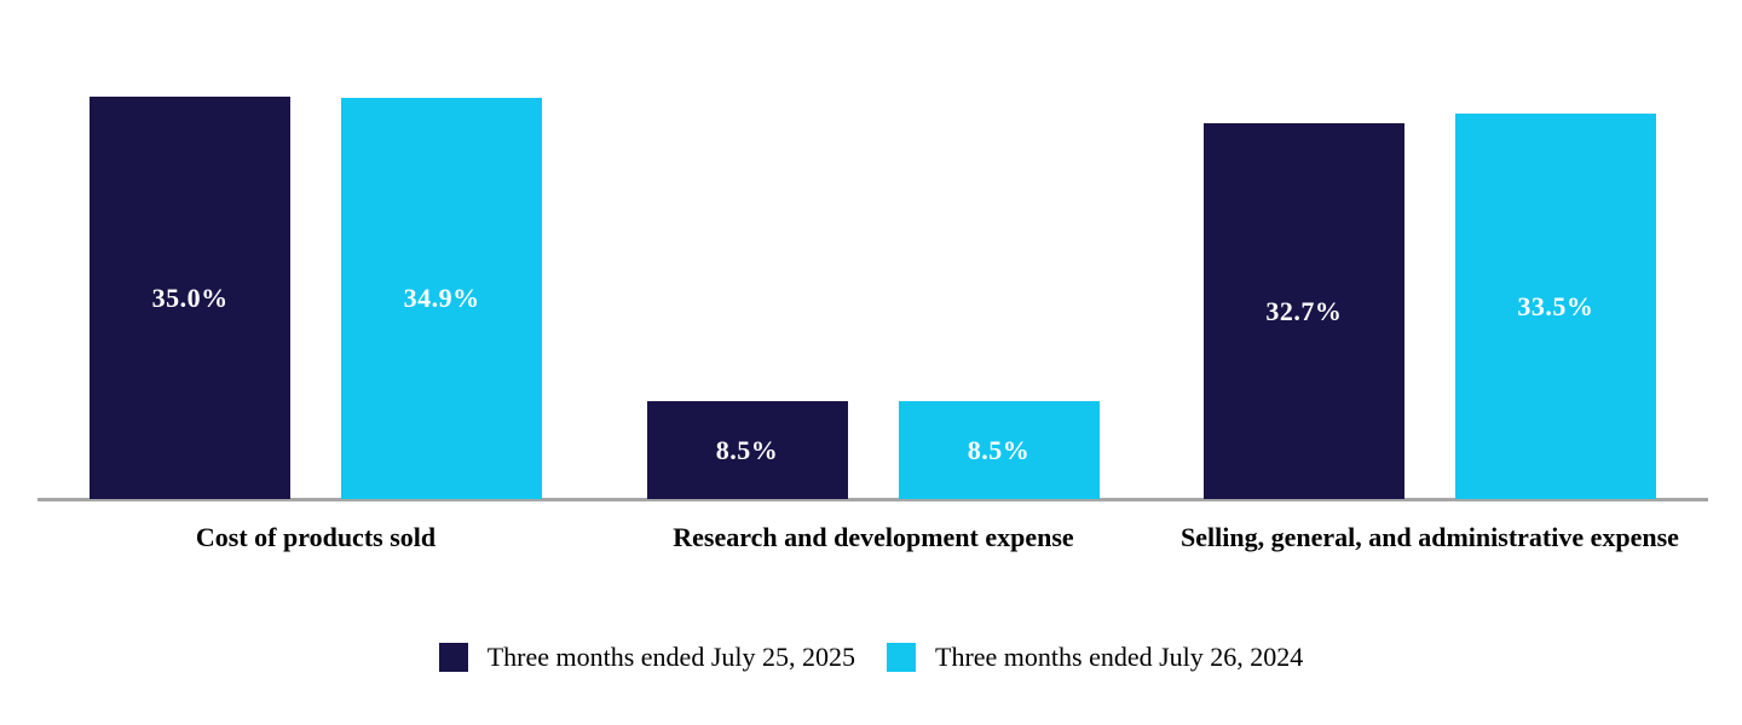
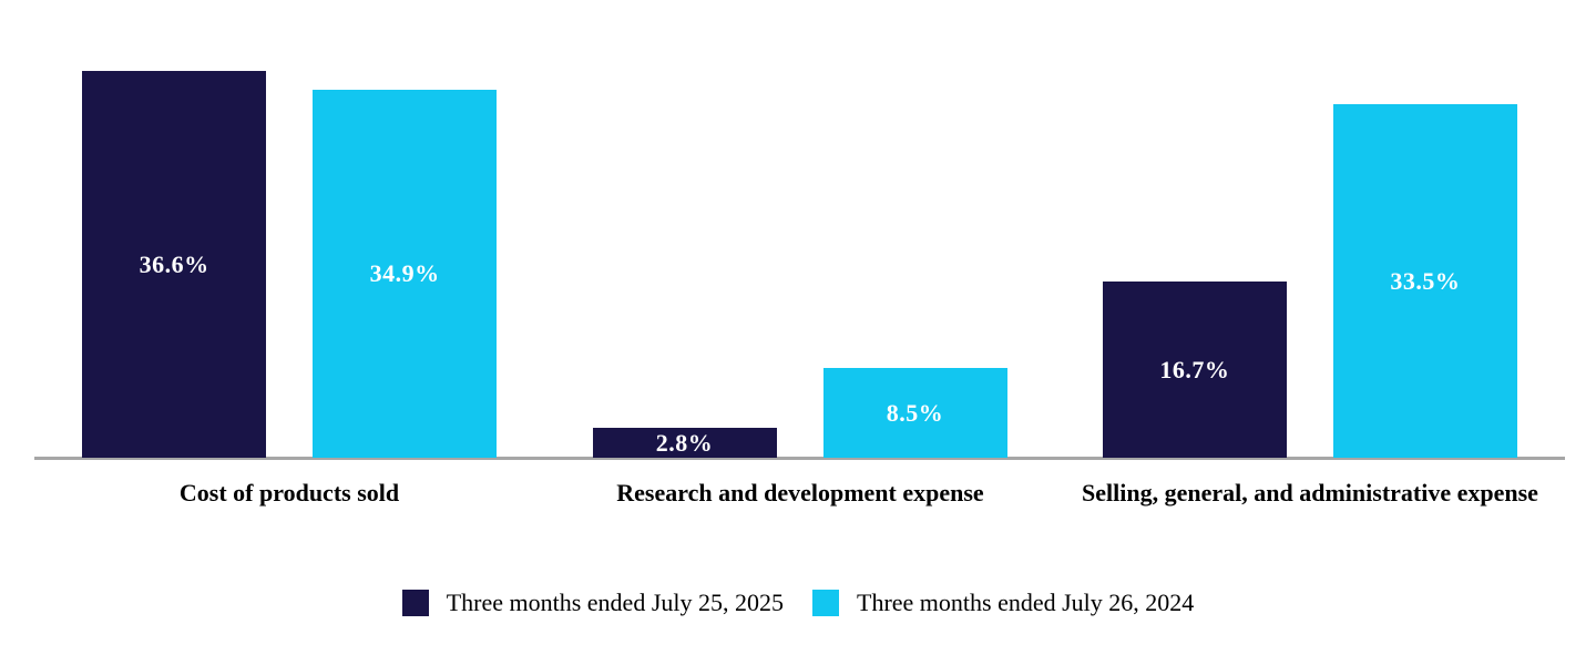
Three months ended July 25, 2025/Cost of products sold: 35.0% -> 36.6%
Three months ended July 25, 2025/Research and development expense: 8.5% -> 2.8%
Three months ended July 25, 2025/Selling, general, and administrative expense: 32.7% -> 16.7%
